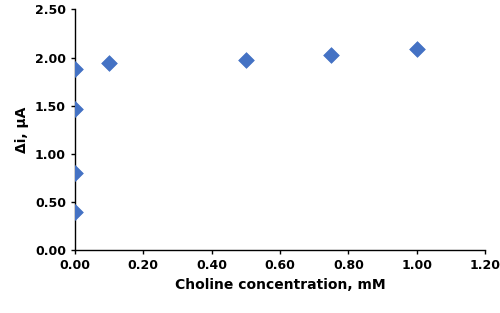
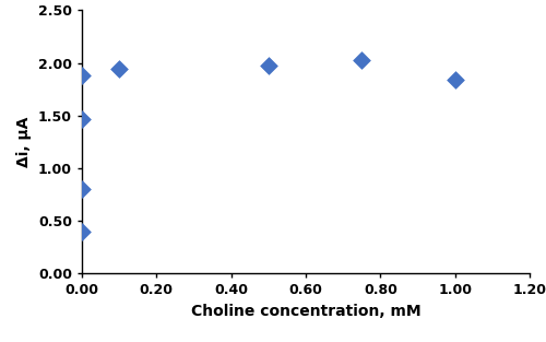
1.00: 2.09 -> 1.84
